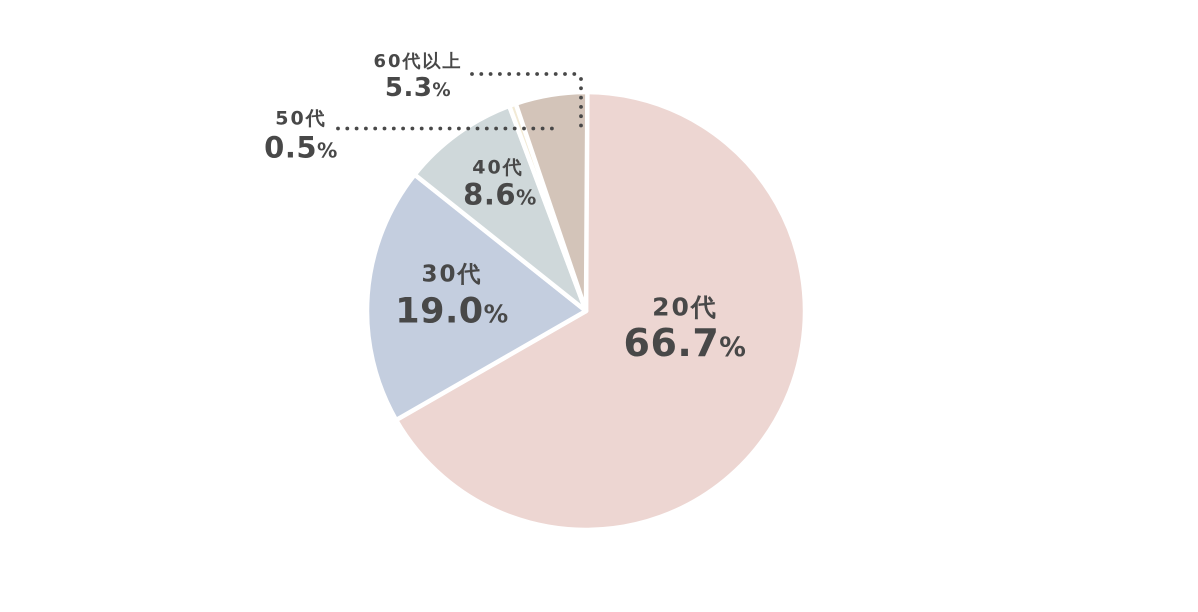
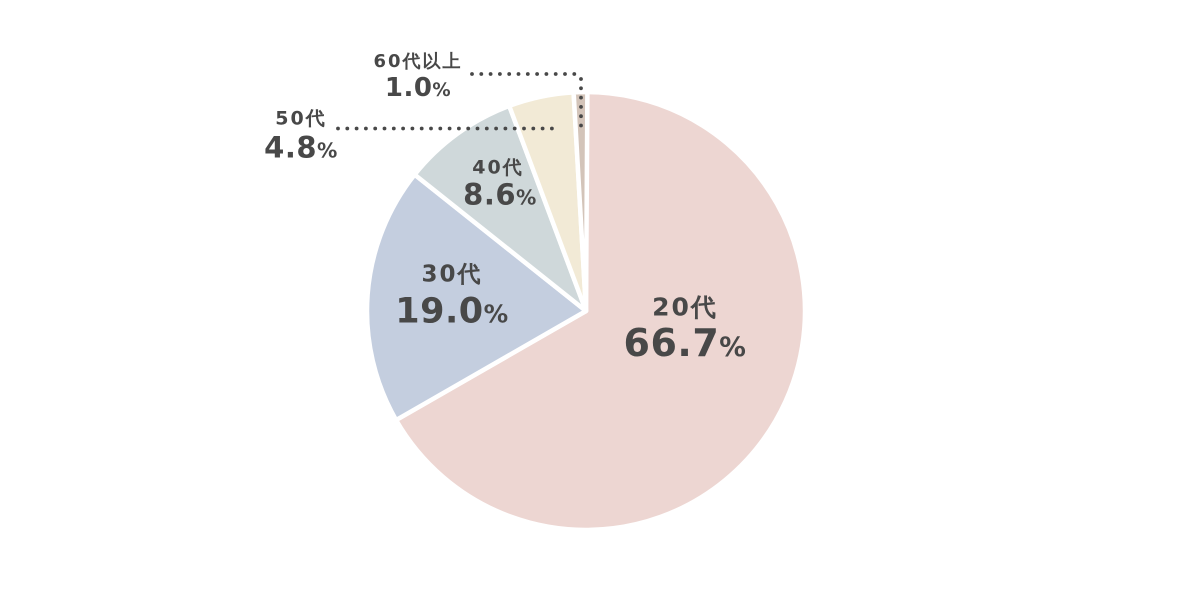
50代: 0.5 -> 4.8
60代以上: 5.3 -> 1.0
